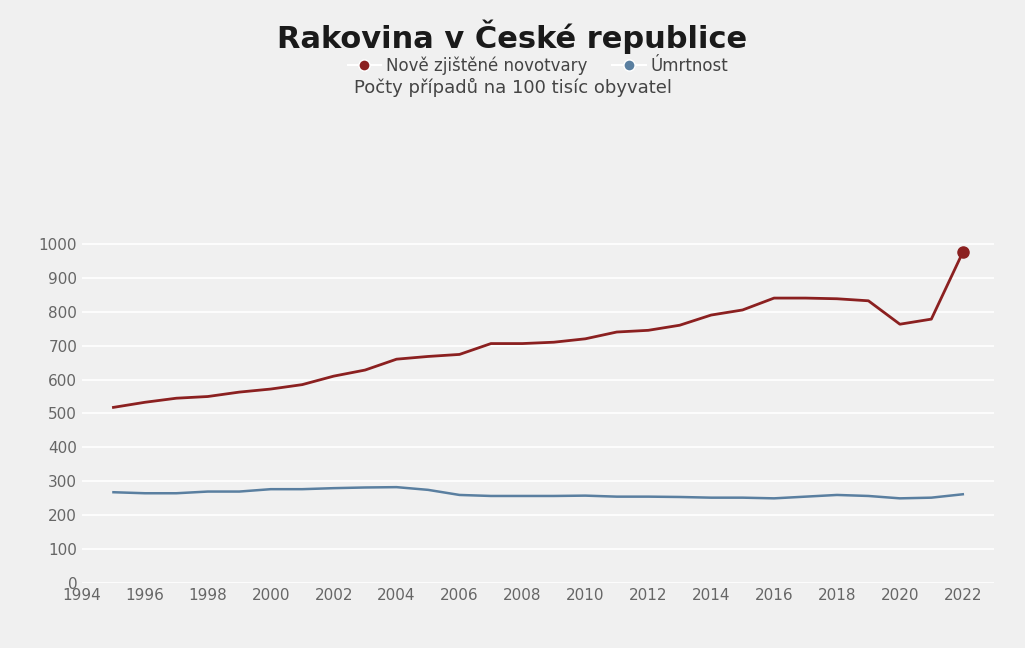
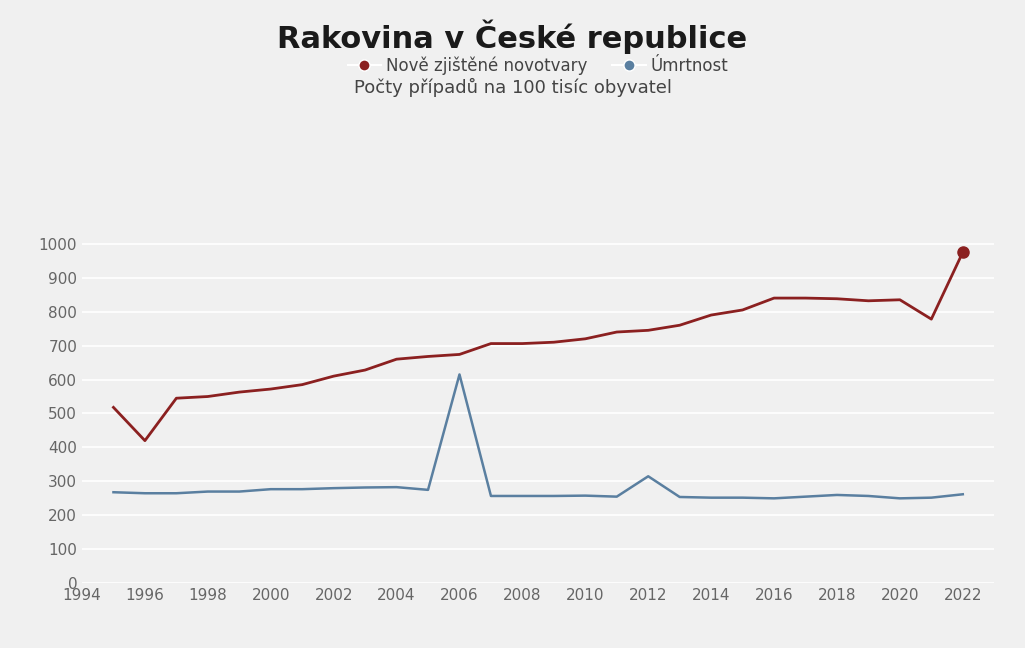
Nově zjištěné novotvary/1996: 533 -> 420
Úmrtnost/2006: 260 -> 615
Úmrtnost/2012: 255 -> 315
Nově zjištěné novotvary/2020: 763 -> 835
